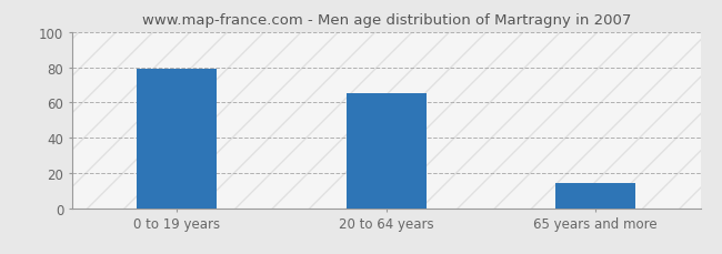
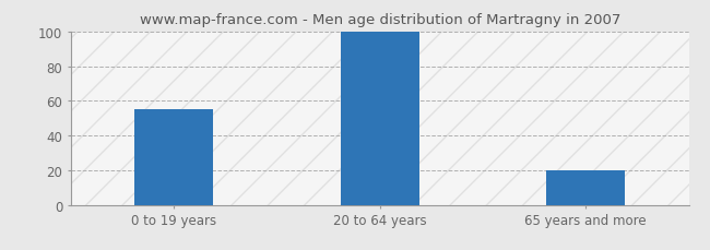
0 to 19 years: 79 -> 55
20 to 64 years: 65 -> 100
65 years and more: 14 -> 20
